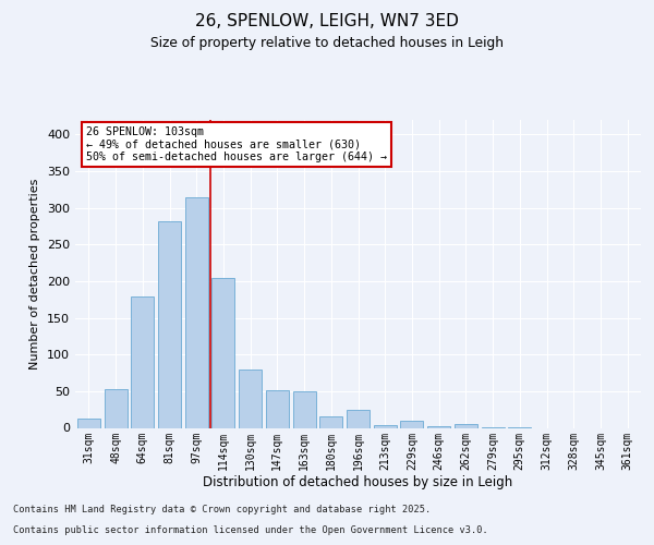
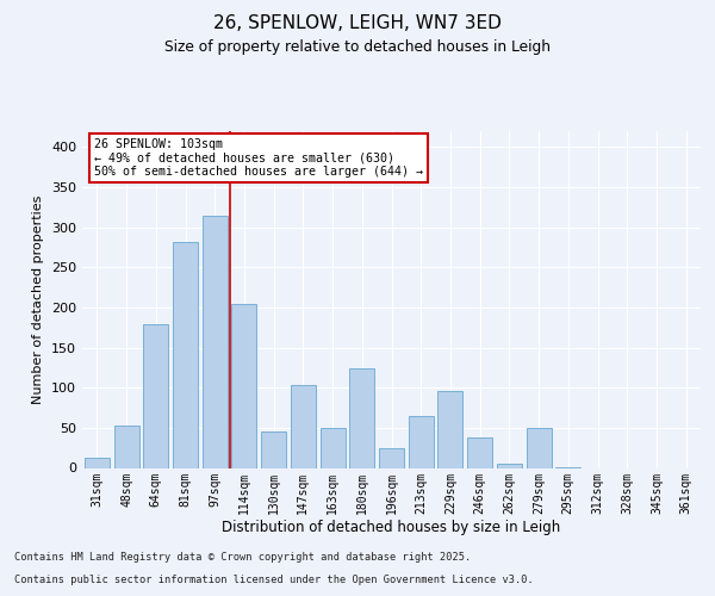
130sqm: 80 -> 46
147sqm: 52 -> 104
180sqm: 16 -> 124
213sqm: 4 -> 64
229sqm: 9 -> 96
246sqm: 2 -> 38
279sqm: 1 -> 50
